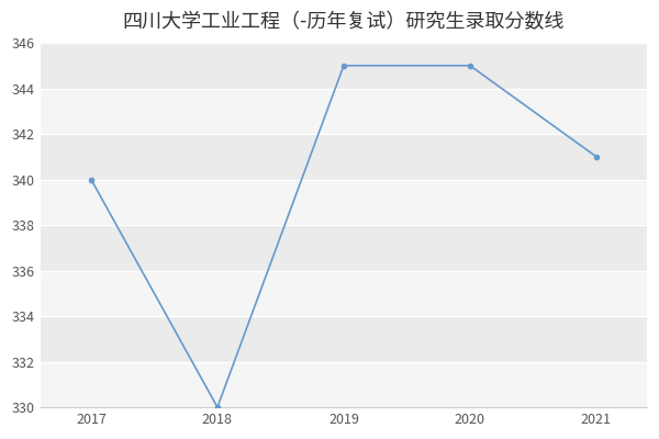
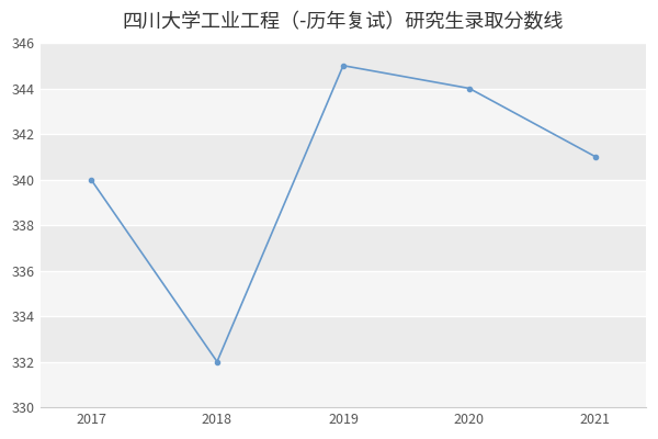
2018: 330 -> 332
2020: 345 -> 344
